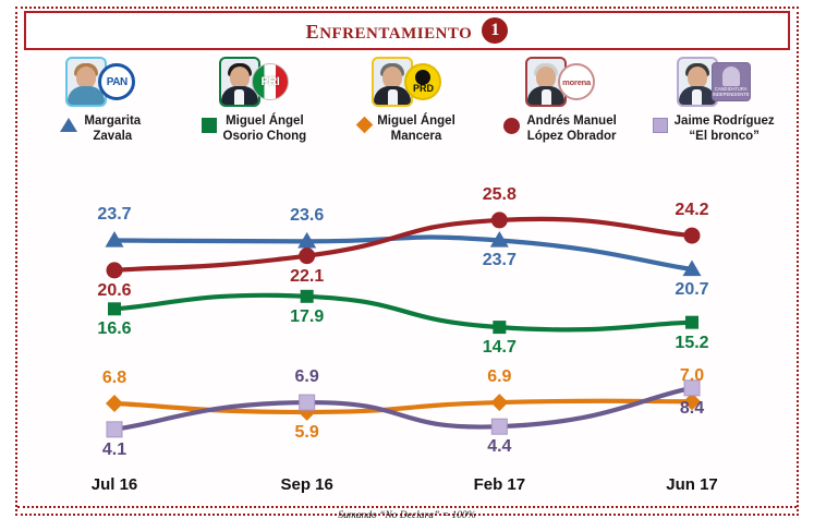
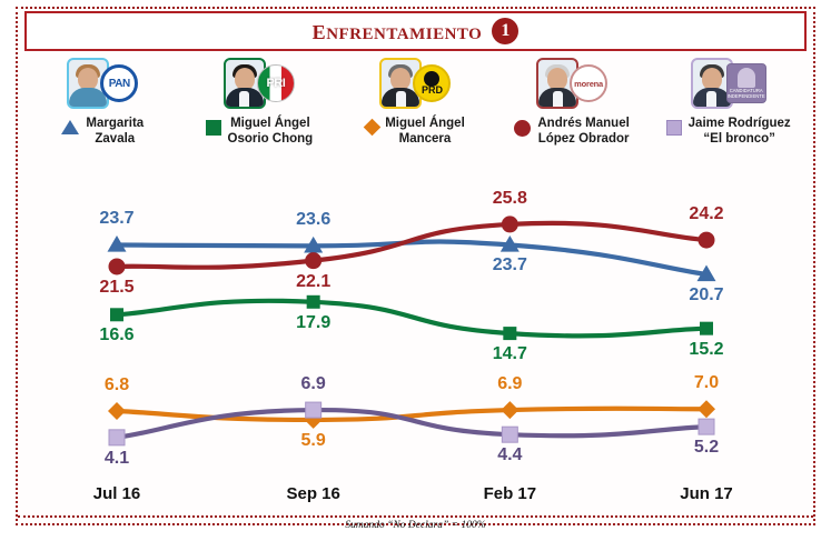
Andrés Manuel López Obrador/Jul 16: 20.6 -> 21.5
Jaime Rodríguez “El bronco”/Jun 17: 8.4 -> 5.2
